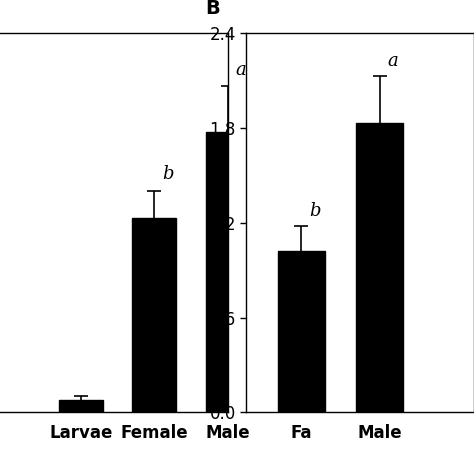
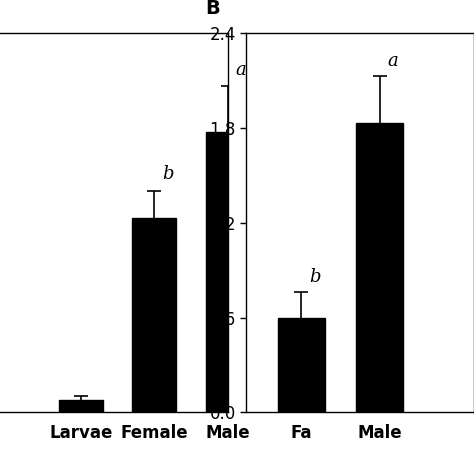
Fa: 1.02 -> 0.60
